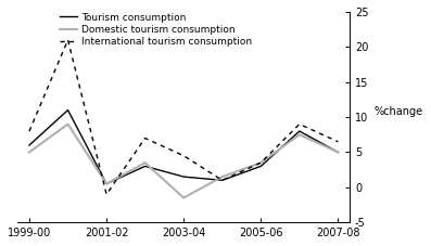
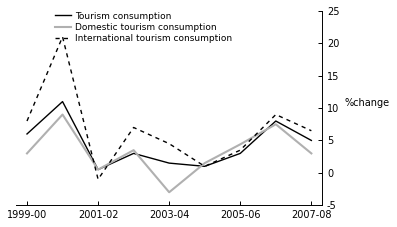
Domestic tourism consumption/1999-00: 5.0 -> 3.0
Domestic tourism consumption/2003-04: -1.5 -> -3.0
Domestic tourism consumption/2005-06: 3.5 -> 4.4
Domestic tourism consumption/2007-08: 5.0 -> 3.0
